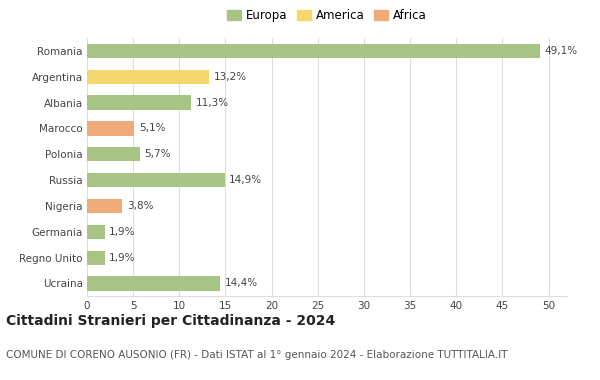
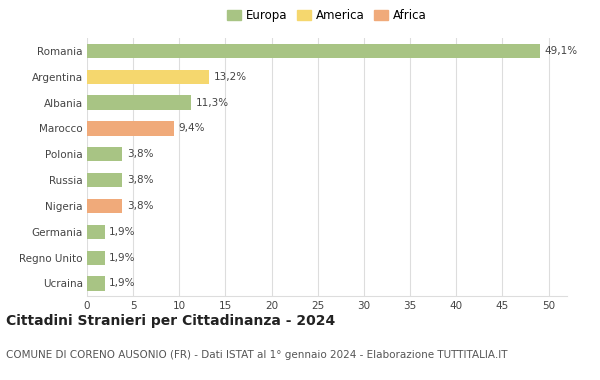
Marocco: 5,1% -> 9,4%
Polonia: 5,7% -> 3,8%
Russia: 14,9% -> 3,8%
Ucraina: 14,4% -> 1,9%
